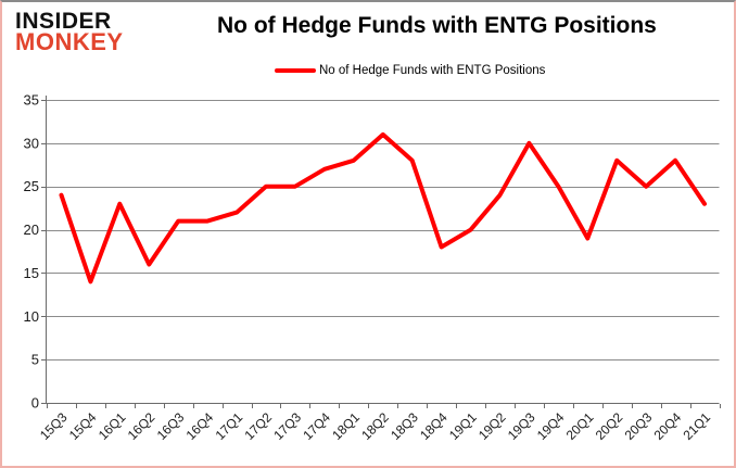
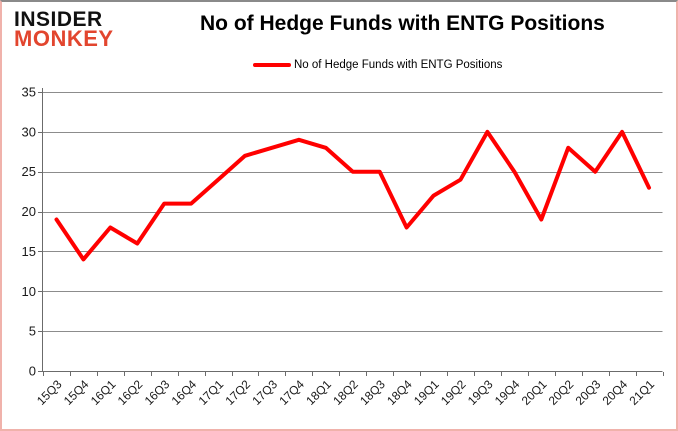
15Q3: 24 -> 19
16Q1: 23 -> 18
17Q1: 22 -> 24
17Q2: 25 -> 27
17Q3: 25 -> 28
17Q4: 27 -> 29
18Q2: 31 -> 25
18Q3: 28 -> 25
19Q1: 20 -> 22
20Q4: 28 -> 30
